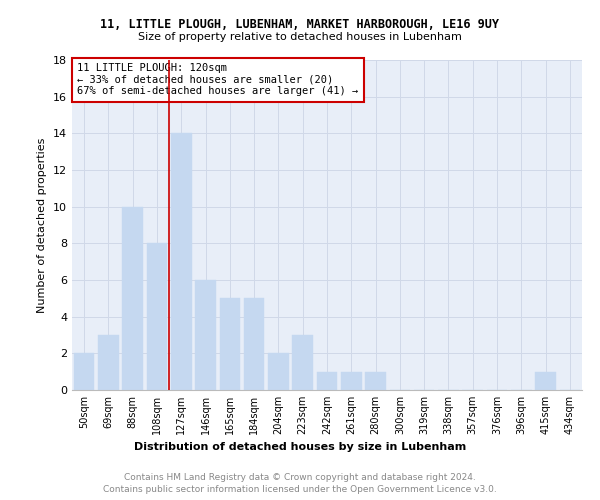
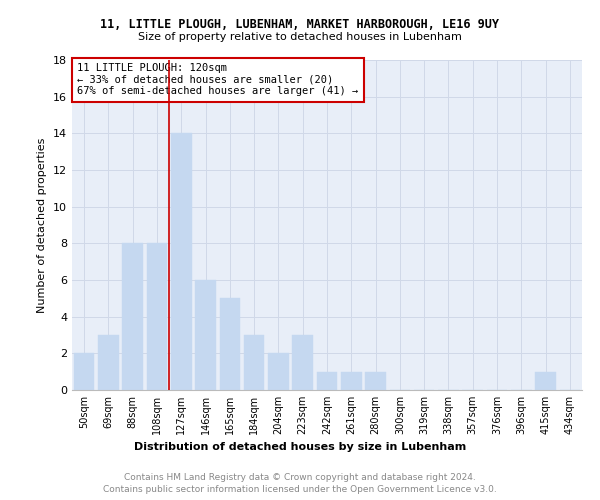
88sqm: 10 -> 8
184sqm: 5 -> 3
